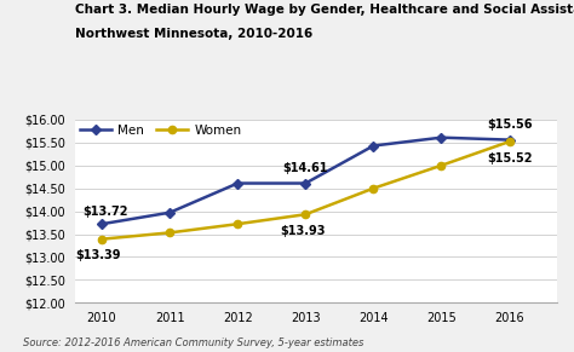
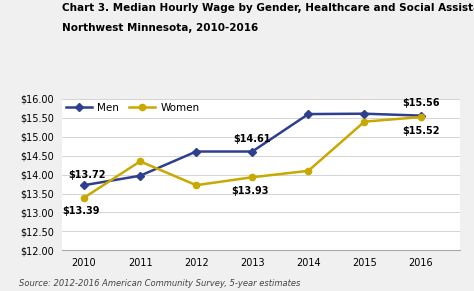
Women/2011: $13.53 -> $14.35
Men/2014: $15.43 -> $15.60
Women/2014: $14.50 -> $14.10
Women/2015: $15.00 -> $15.40
